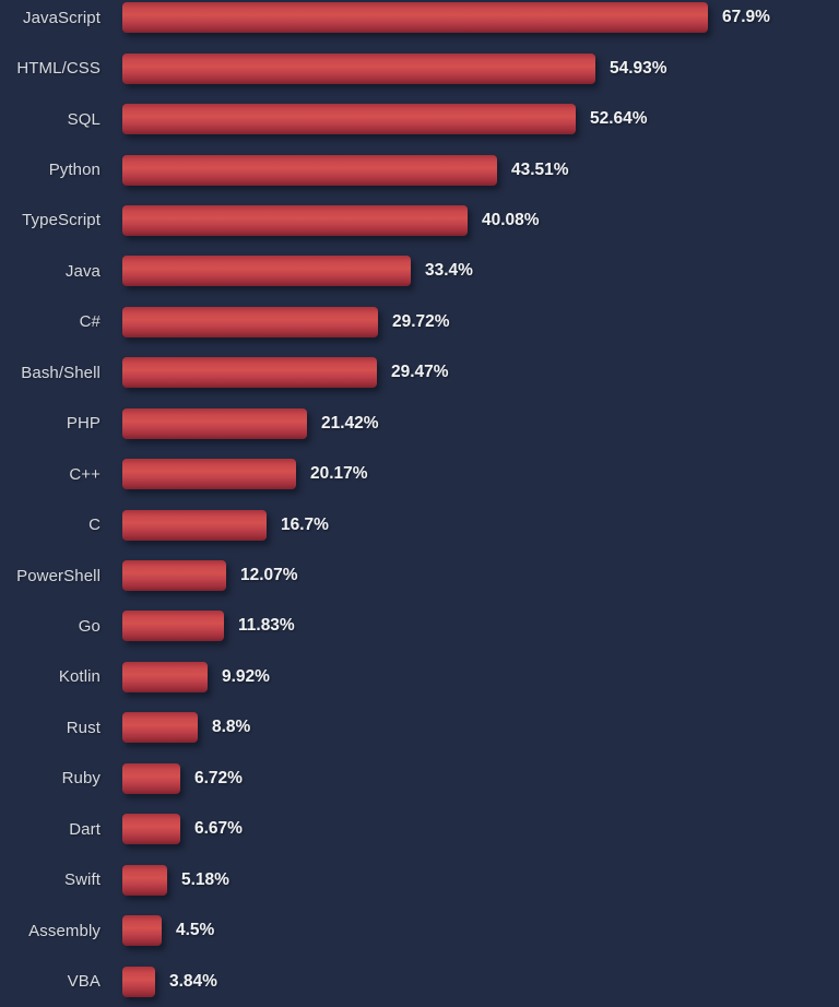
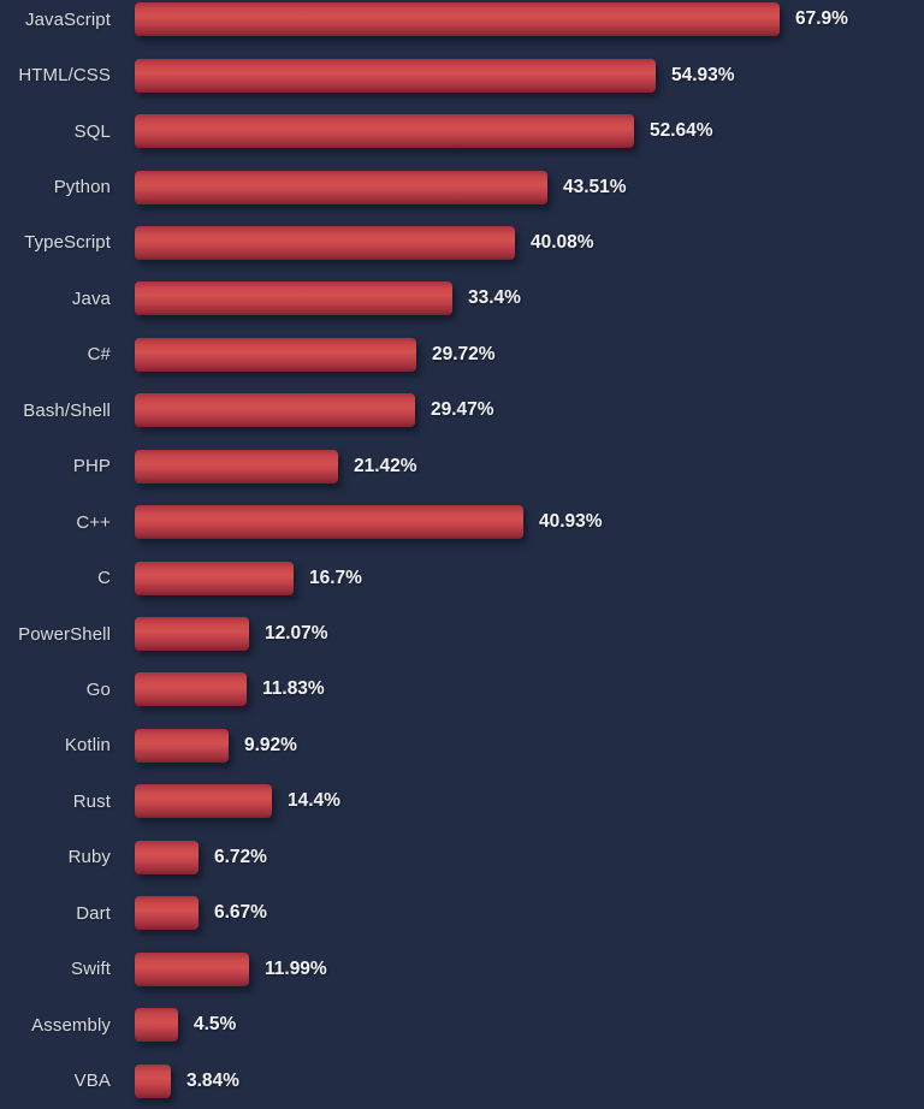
C++: 20.17% -> 40.93%
Rust: 8.8% -> 14.4%
Swift: 5.18% -> 11.99%
